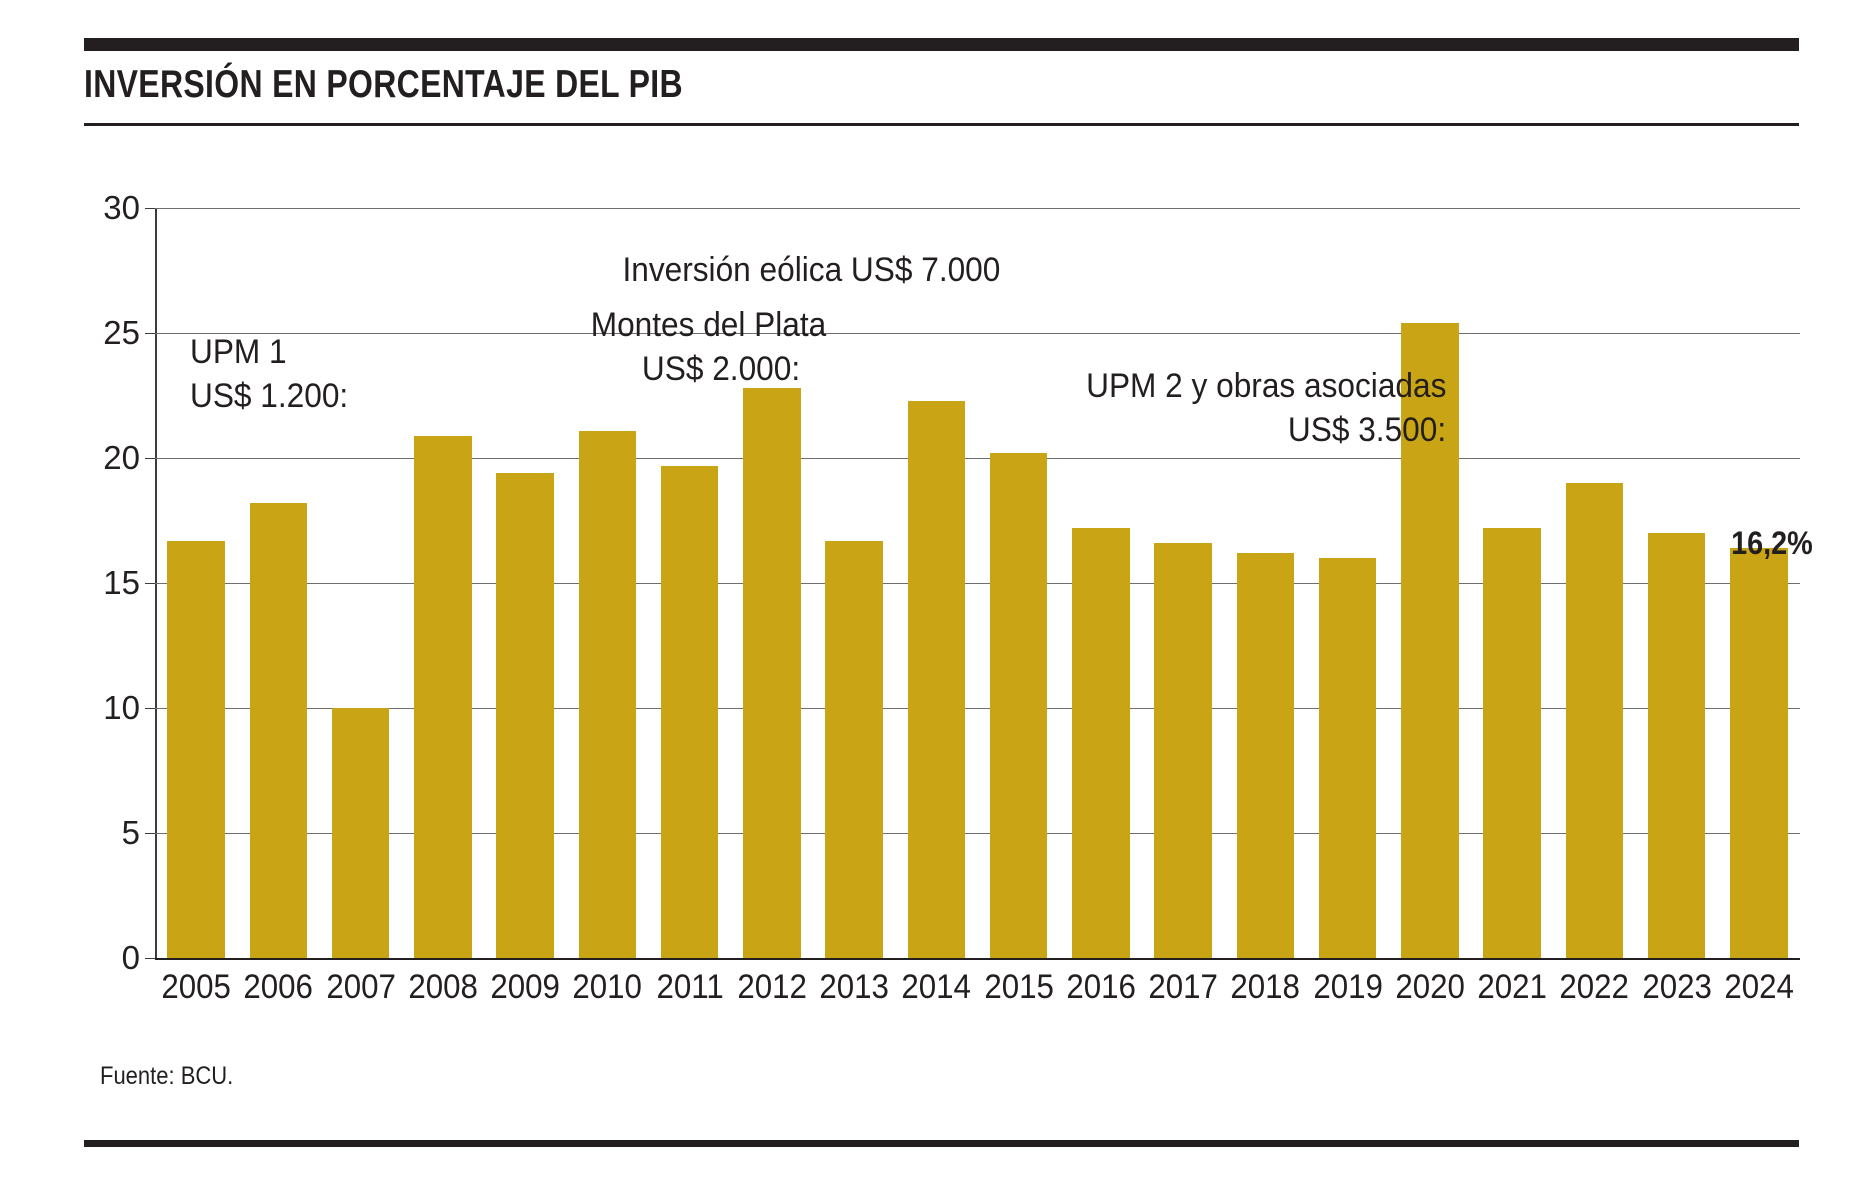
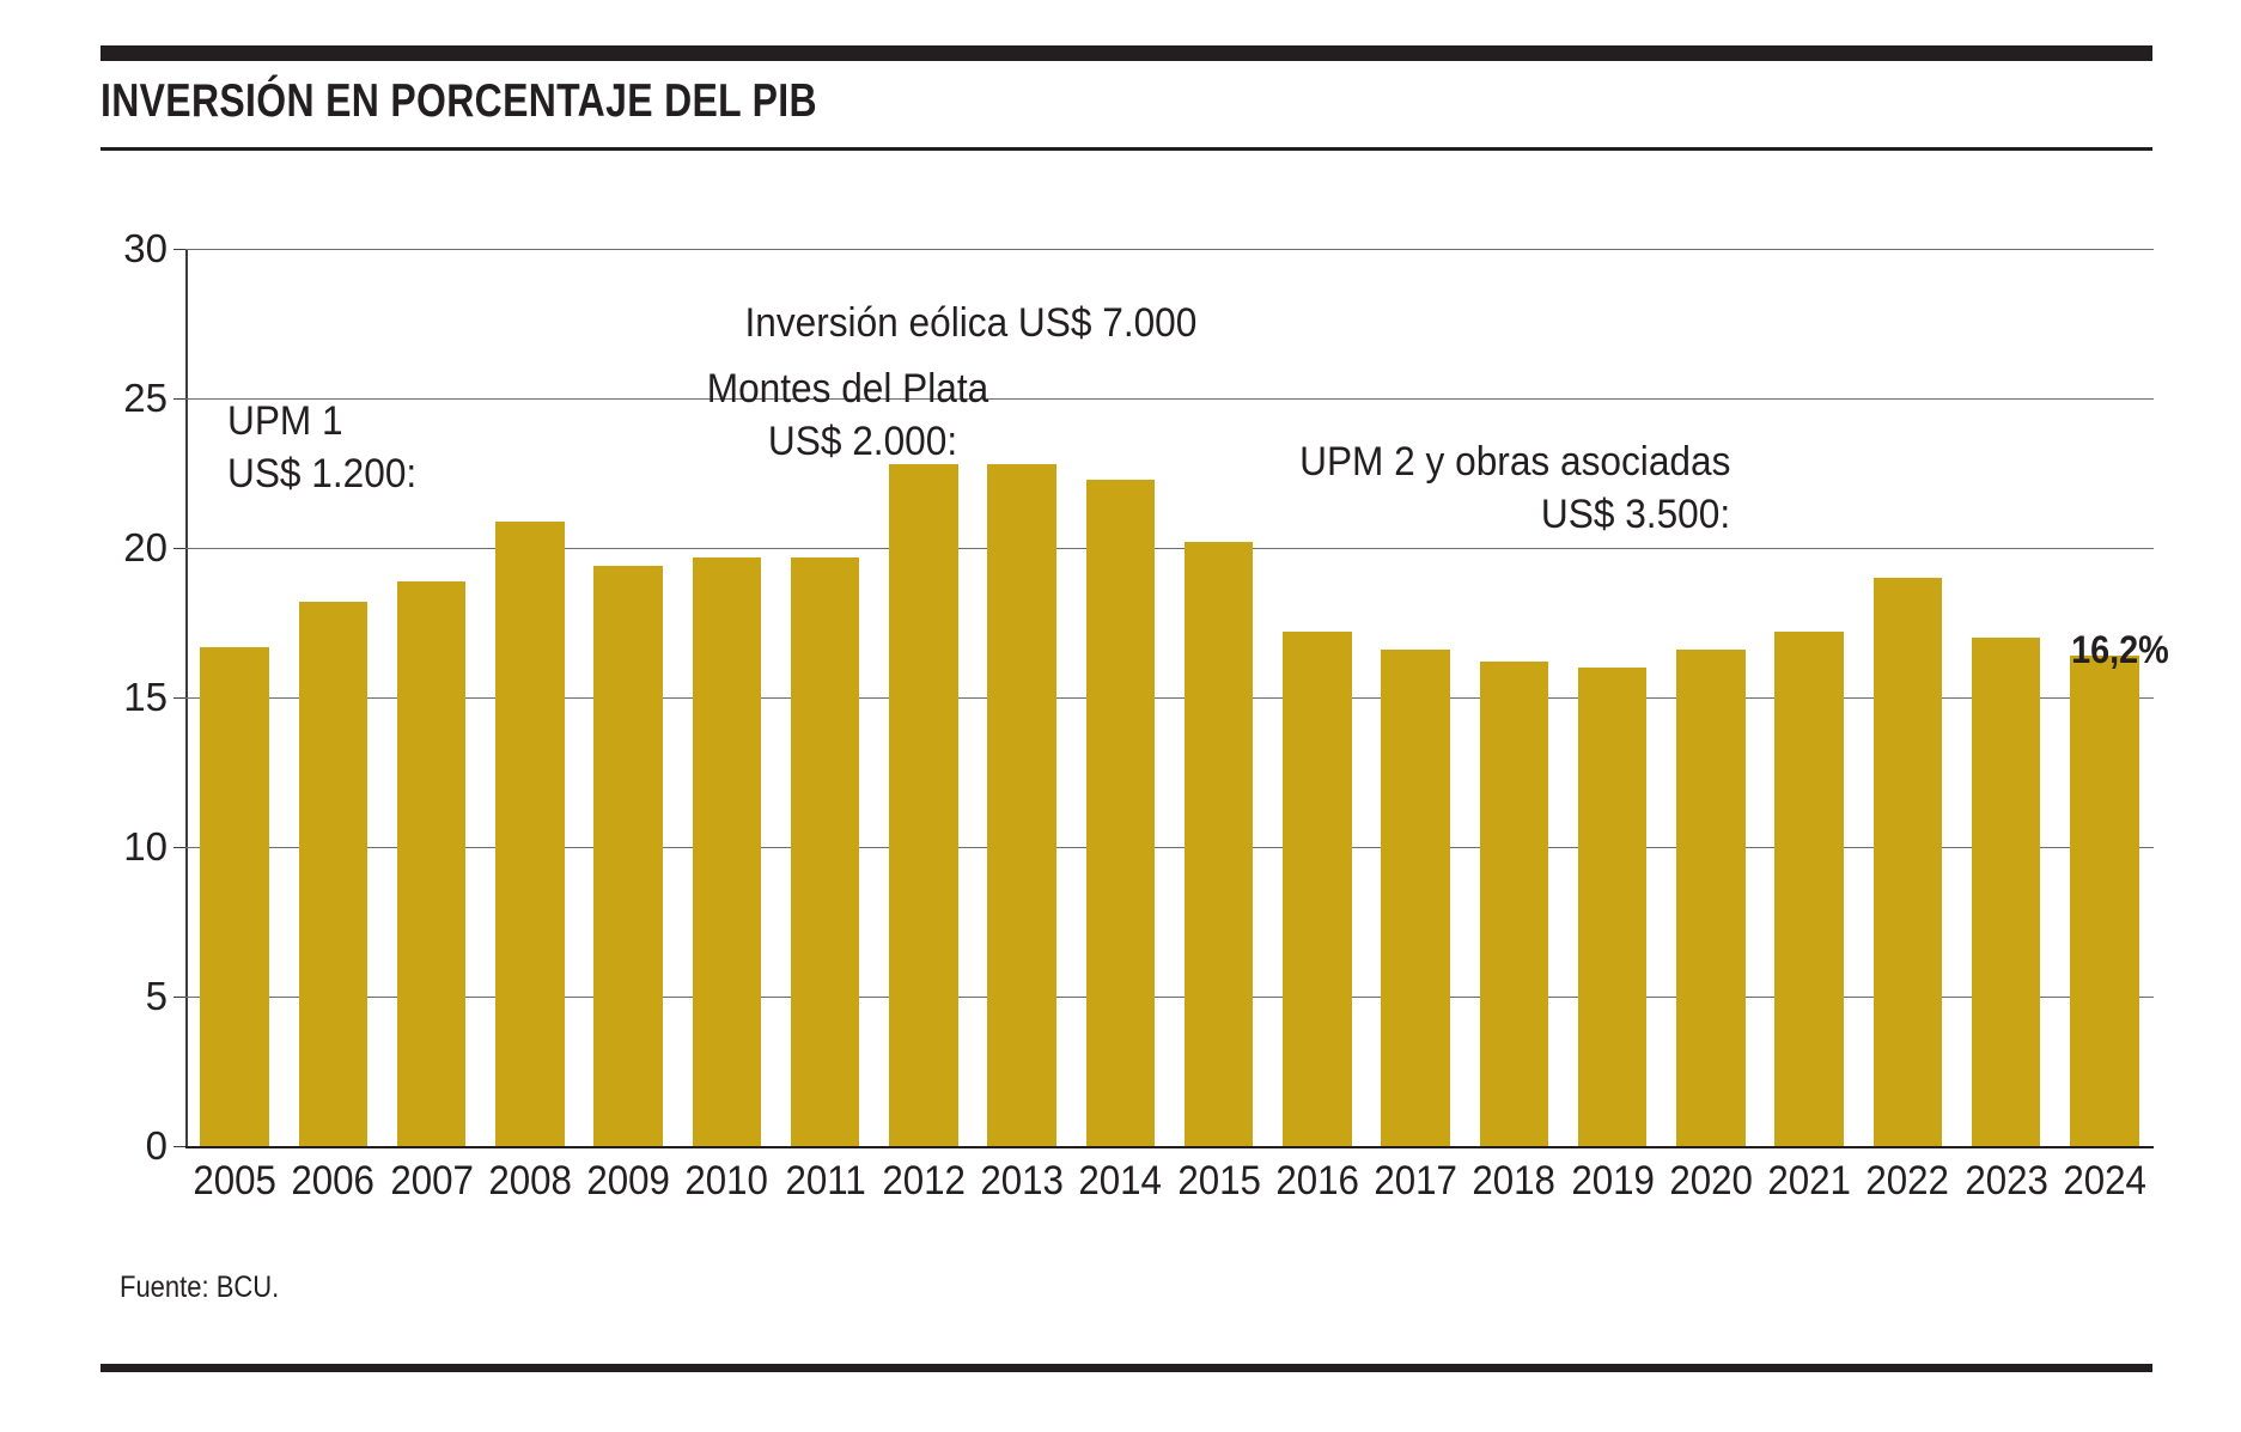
2007: 10.0 -> 18.9
2010: 21.1 -> 19.7
2013: 16.7 -> 22.8
2020: 25.4 -> 16.6
